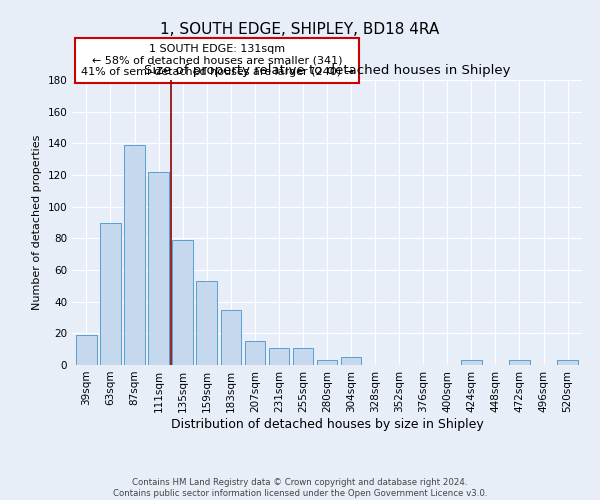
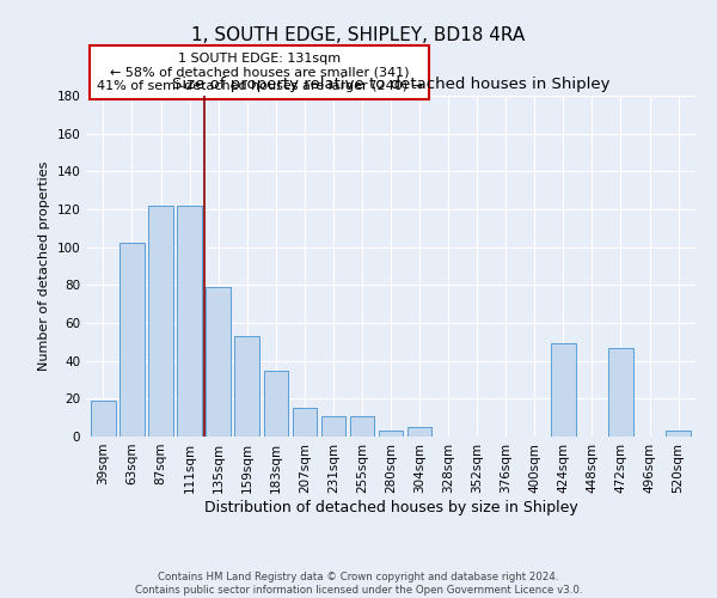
63sqm: 90 -> 102
87sqm: 139 -> 122
424sqm: 3 -> 49
472sqm: 3 -> 47
